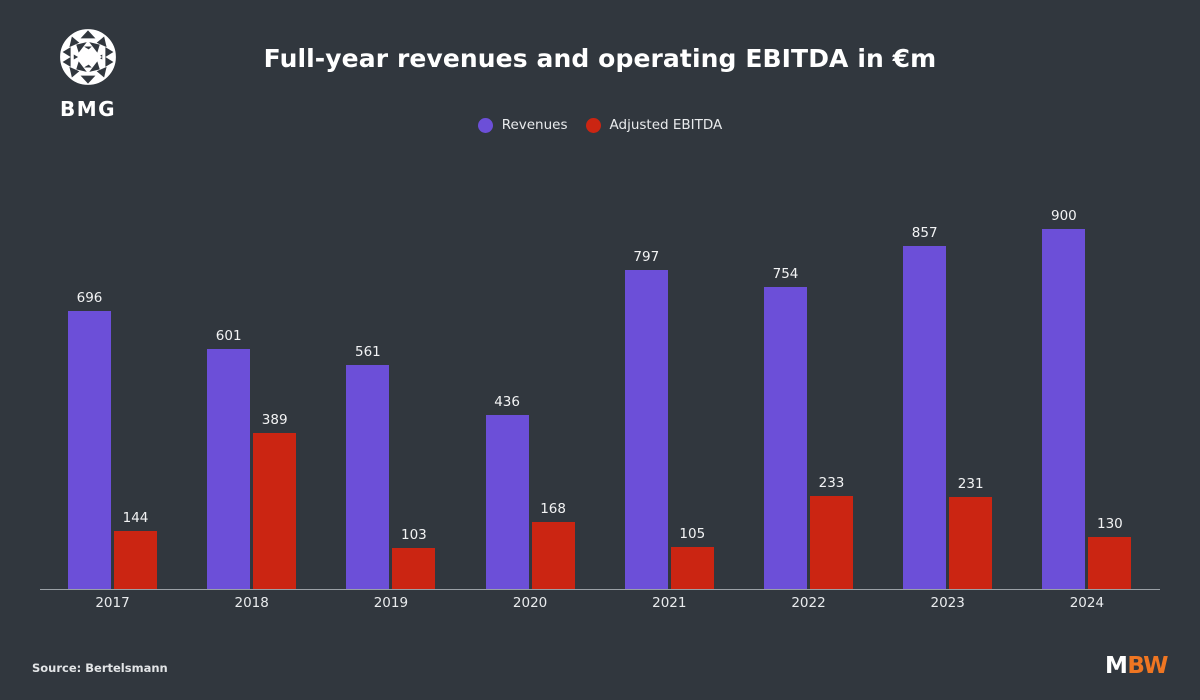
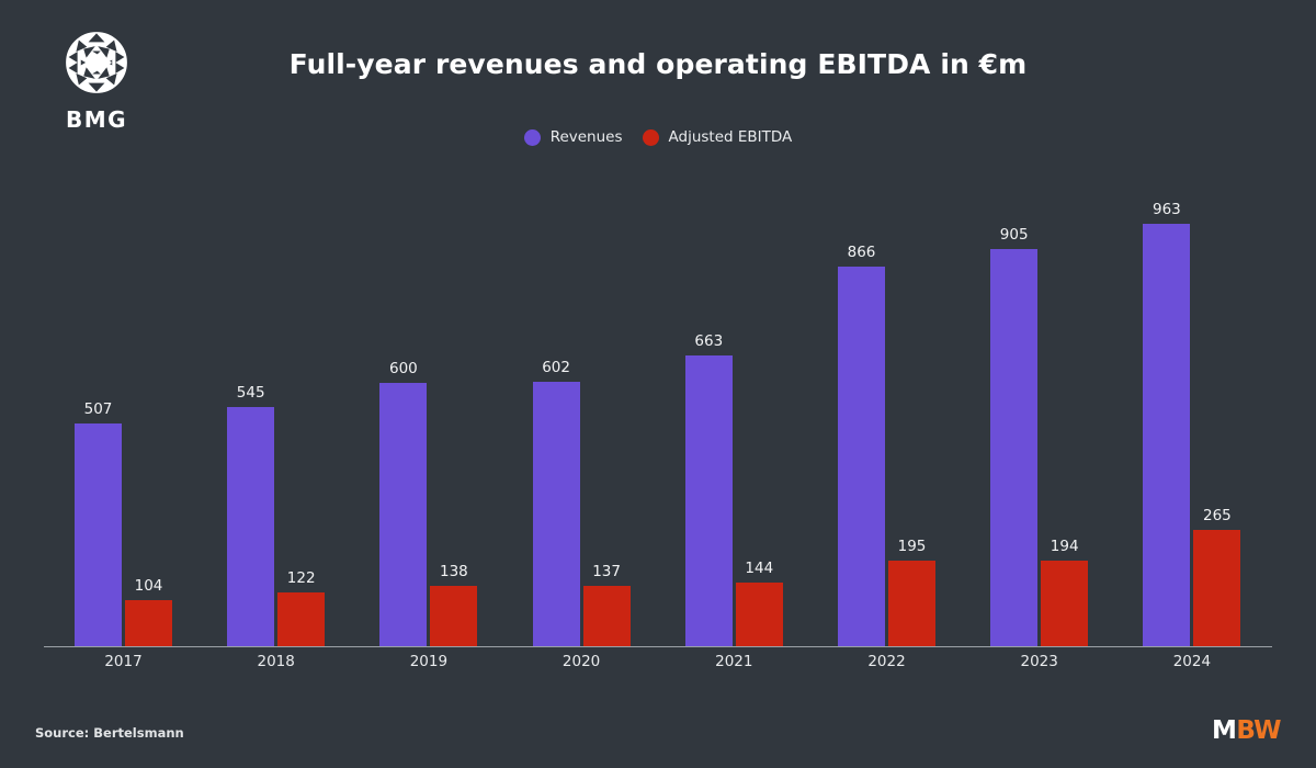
Revenues/2017: 696 -> 507
Adjusted EBITDA/2017: 144 -> 104
Revenues/2018: 601 -> 545
Adjusted EBITDA/2018: 389 -> 122
Revenues/2019: 561 -> 600
Adjusted EBITDA/2019: 103 -> 138
Revenues/2020: 436 -> 602
Adjusted EBITDA/2020: 168 -> 137
Revenues/2021: 797 -> 663
Adjusted EBITDA/2021: 105 -> 144
Revenues/2022: 754 -> 866
Adjusted EBITDA/2022: 233 -> 195
Revenues/2023: 857 -> 905
Adjusted EBITDA/2023: 231 -> 194
Revenues/2024: 900 -> 963
Adjusted EBITDA/2024: 130 -> 265
